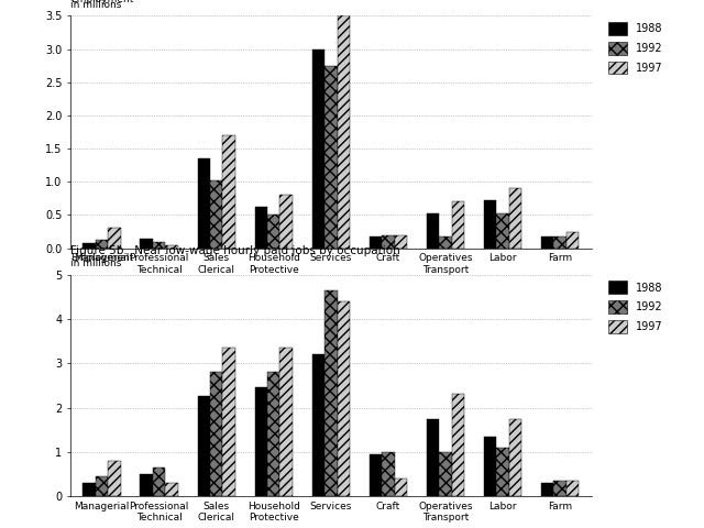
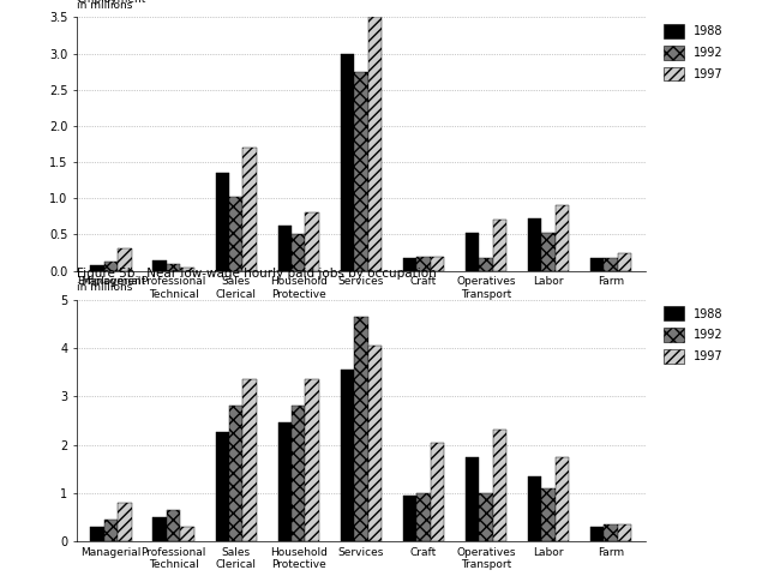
1988/Services: 3.20 -> 3.55
1997/Services: 4.40 -> 4.05
1997/Craft: 0.40 -> 2.05
